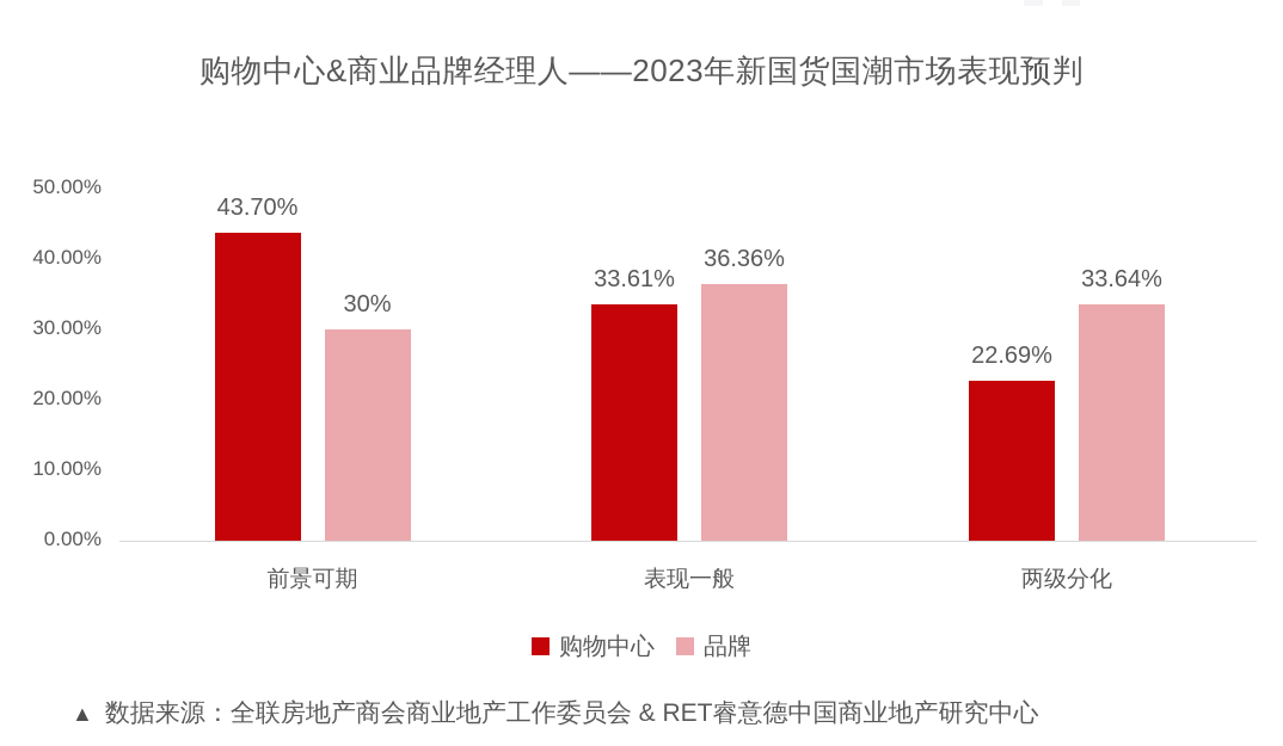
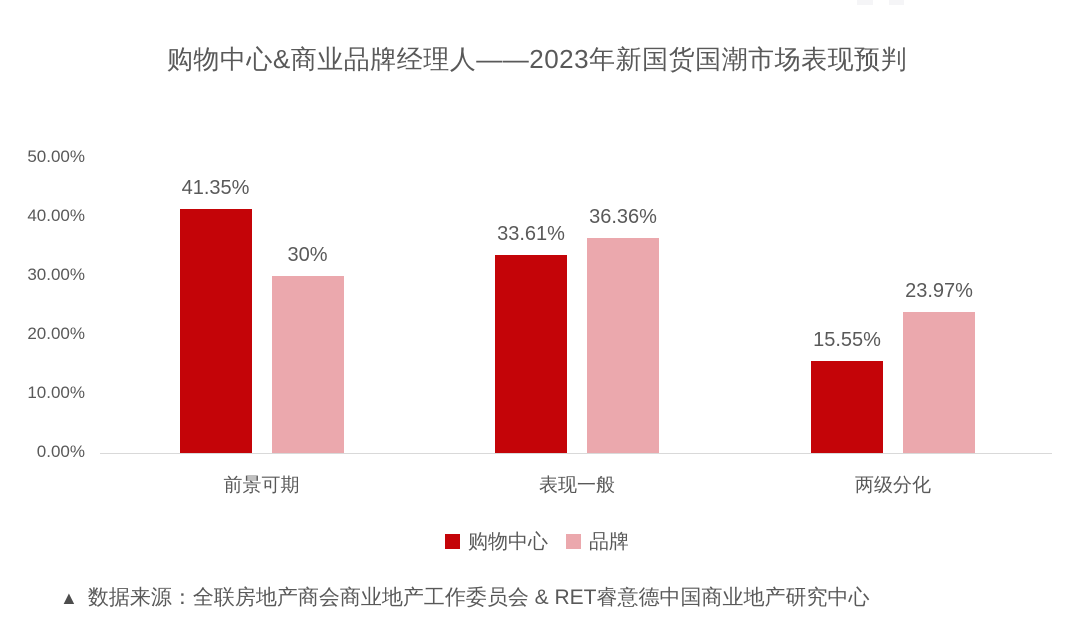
购物中心/前景可期: 43.70% -> 41.35%
购物中心/两级分化: 22.69% -> 15.55%
品牌/两级分化: 33.64% -> 23.97%
